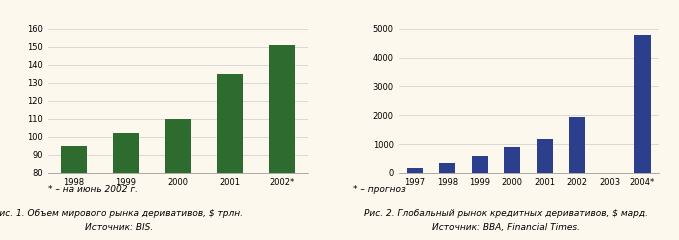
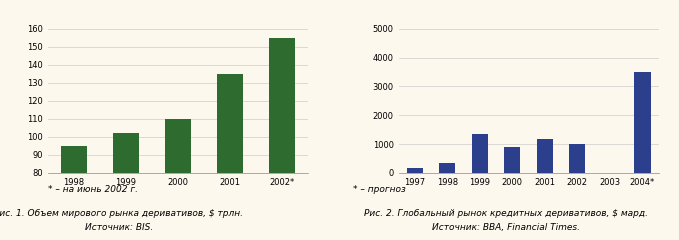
2002*: 151 -> 155
1999: 590 -> 1350
2002: 1950 -> 1000
2004*: 4800 -> 3500
